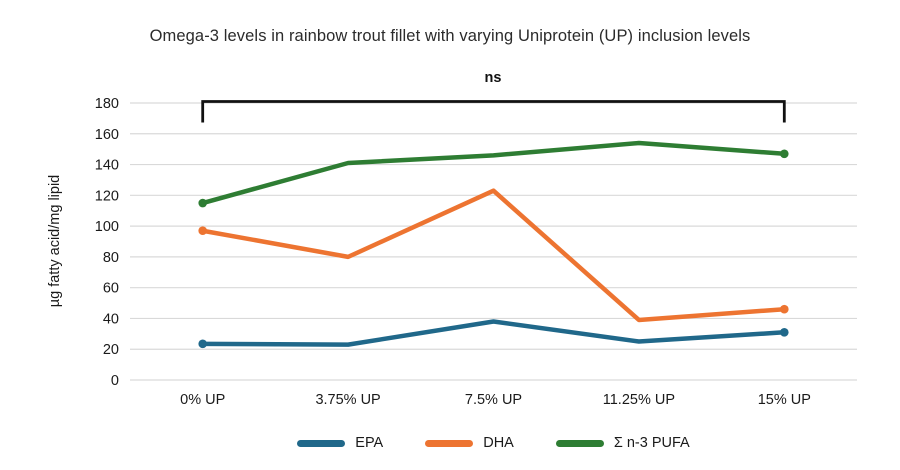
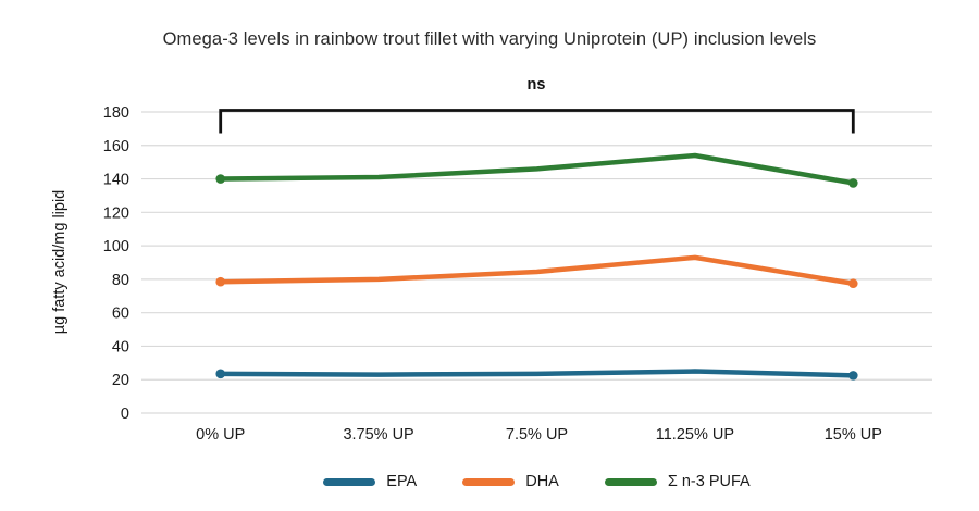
DHA/0% UP: 97 -> 78
Σ n-3 PUFA/0% UP: 115 -> 140
EPA/7.5% UP: 38 -> 24
DHA/7.5% UP: 123 -> 84
DHA/11.25% UP: 39 -> 93
EPA/15% UP: 31 -> 22
DHA/15% UP: 46 -> 78
Σ n-3 PUFA/15% UP: 147 -> 138
